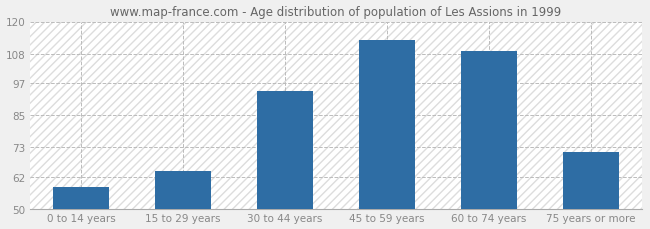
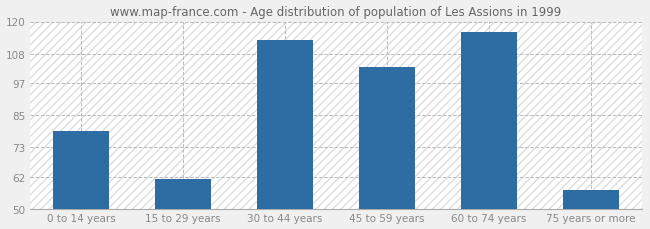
0 to 14 years: 58 -> 79
15 to 29 years: 64 -> 61
30 to 44 years: 94 -> 113
45 to 59 years: 113 -> 103
60 to 74 years: 109 -> 116
75 years or more: 71 -> 57
